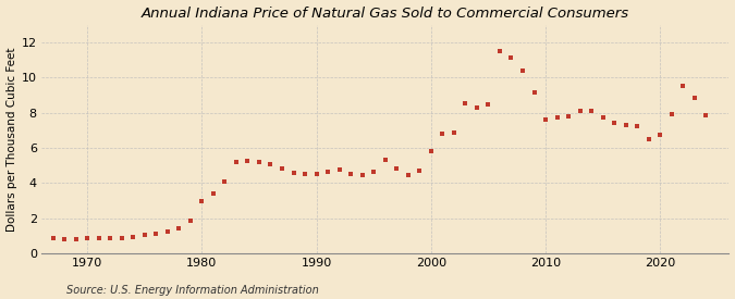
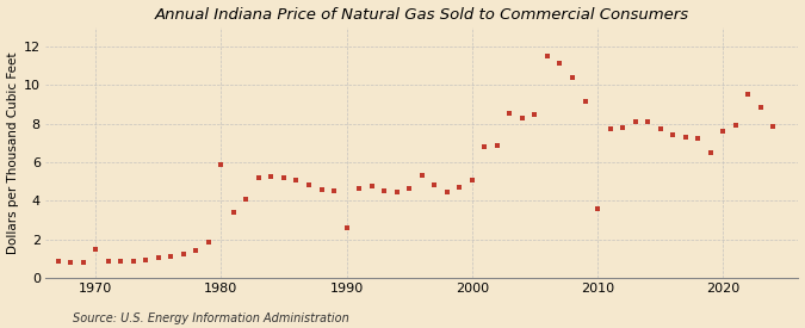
1970: 0.9 -> 1.5
1980: 3.0 -> 5.9
1990: 4.5 -> 2.6
2000: 5.8 -> 5.1
2010: 7.6 -> 3.6
2020: 6.8 -> 7.6
